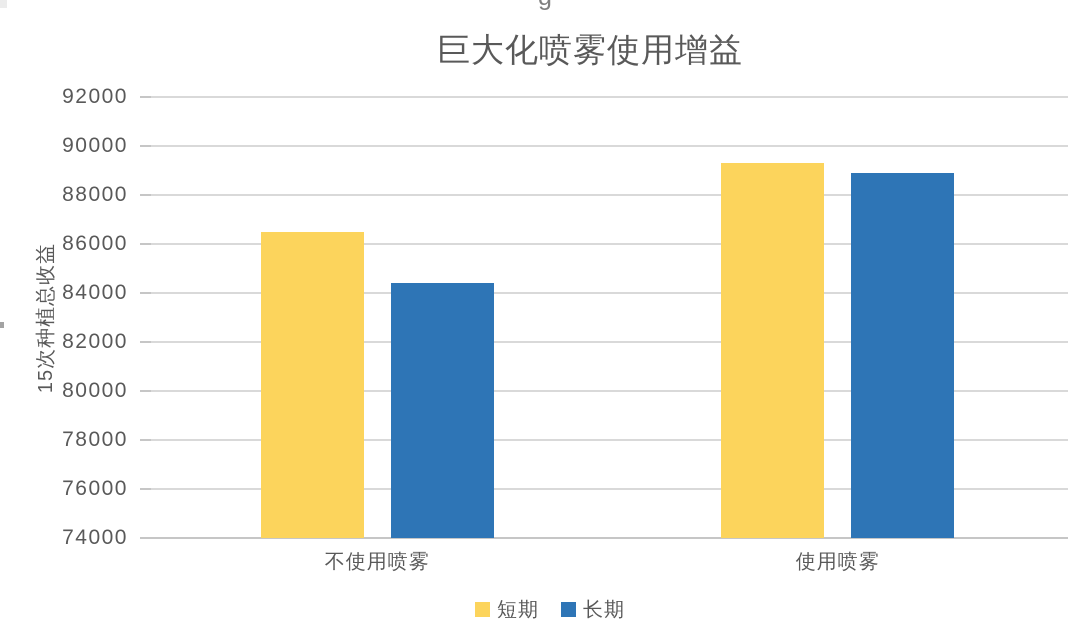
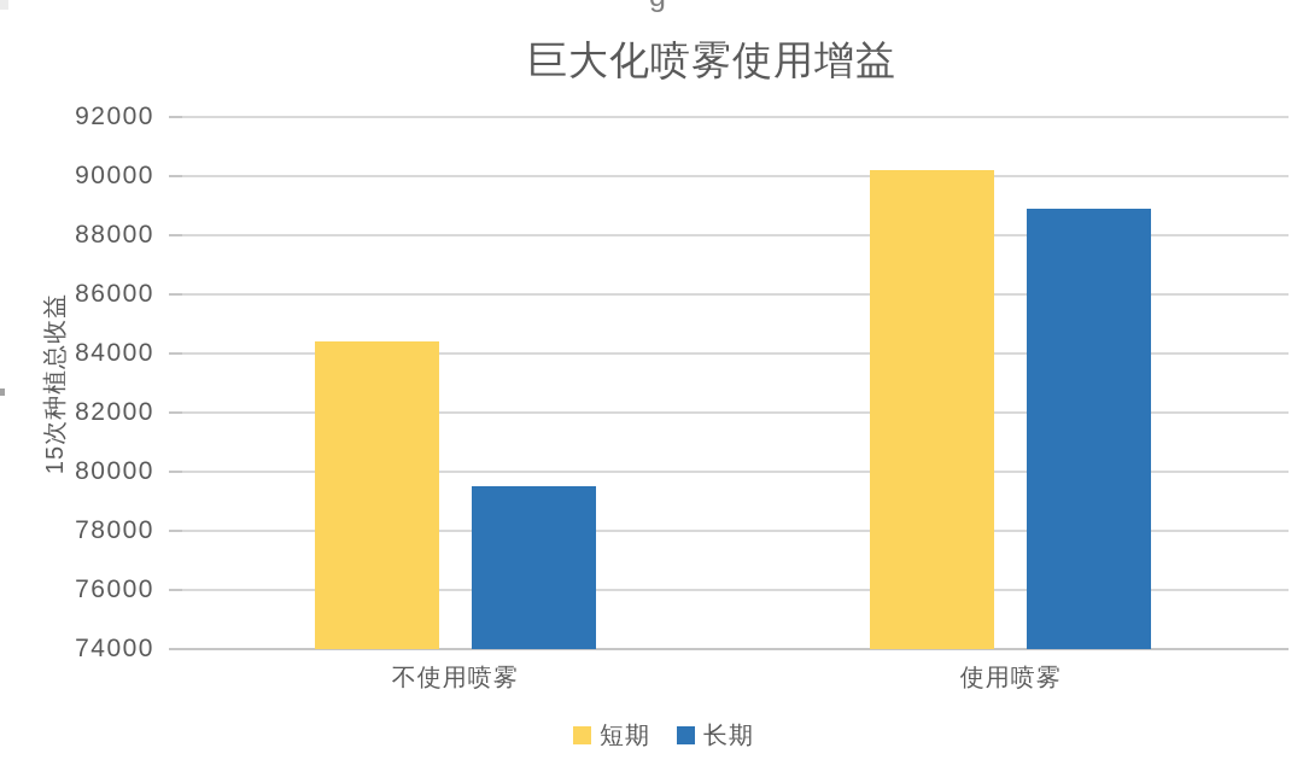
短期/不使用喷雾: 86500 -> 84400
长期/不使用喷雾: 84400 -> 79500
短期/使用喷雾: 89300 -> 90200
